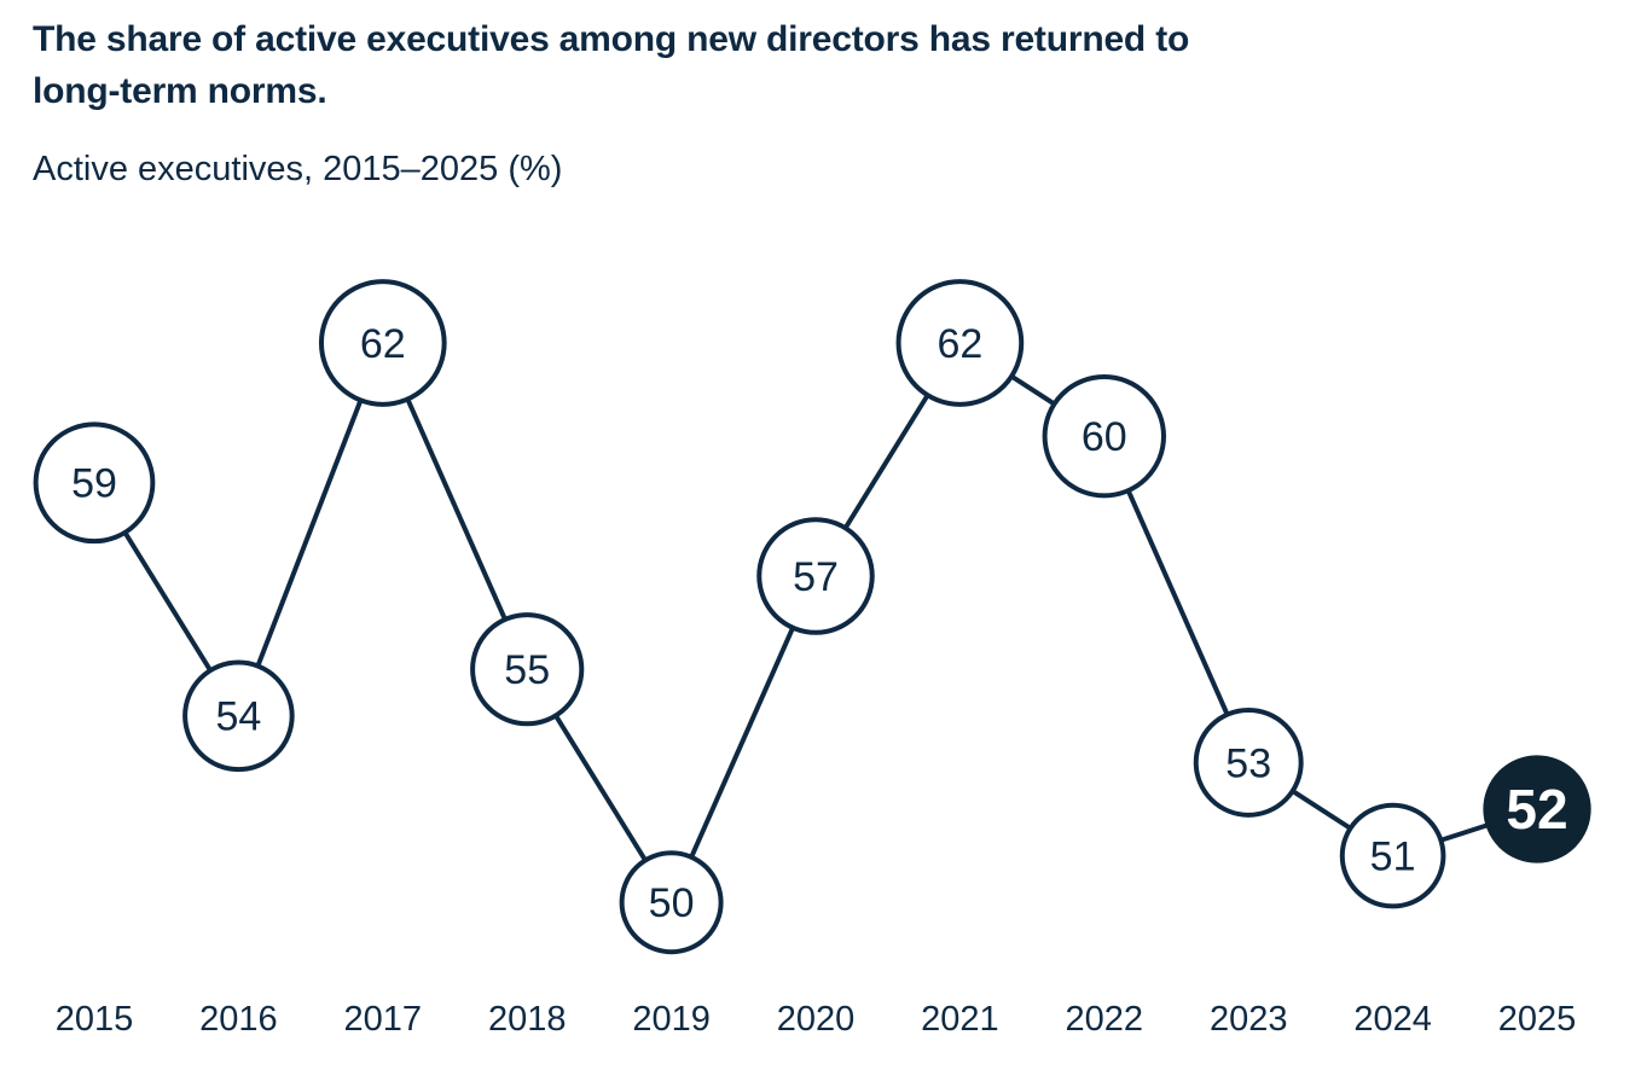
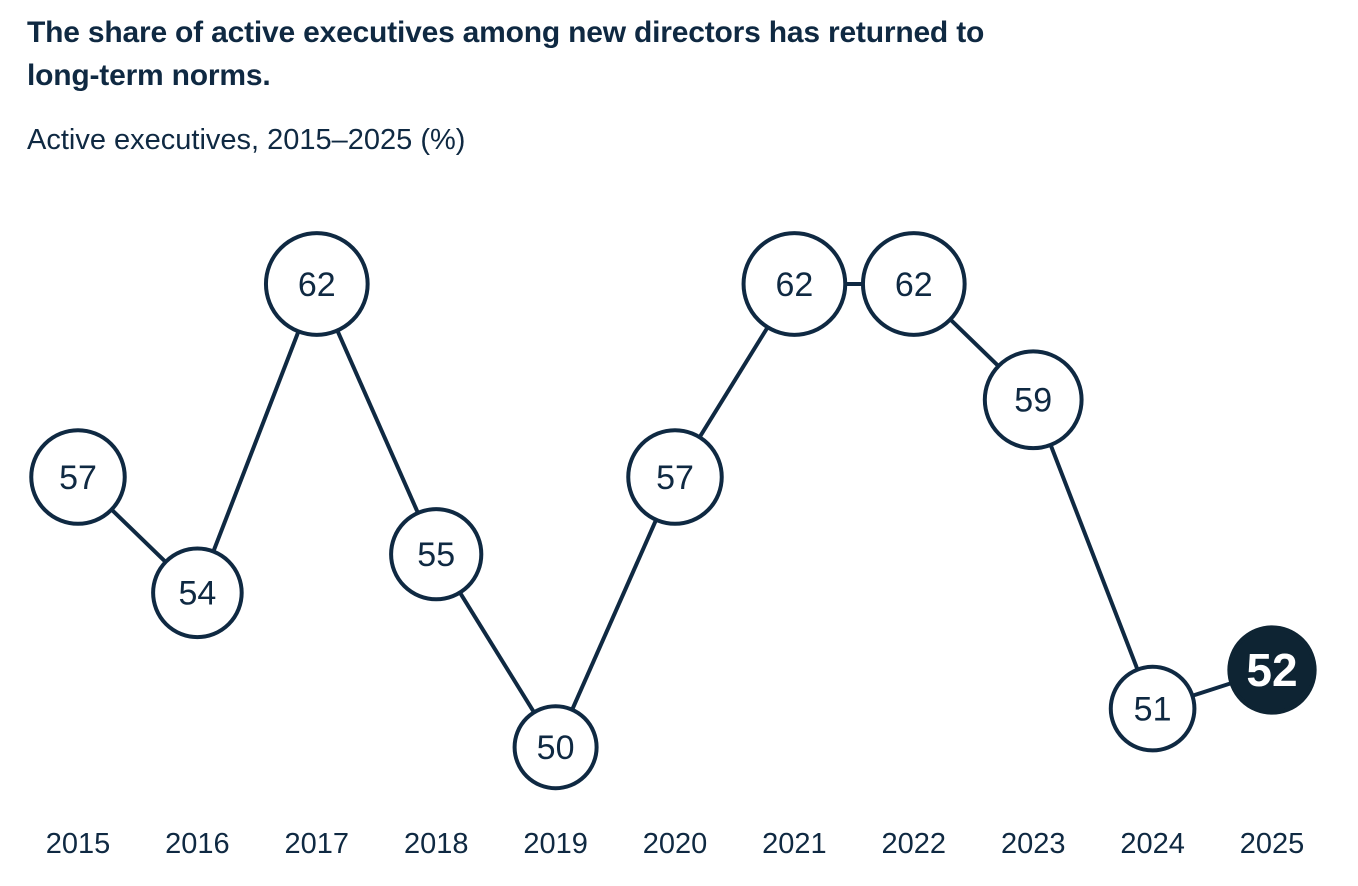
2015: 59 -> 57
2022: 60 -> 62
2023: 53 -> 59
